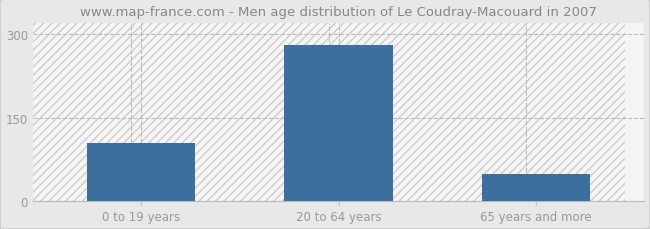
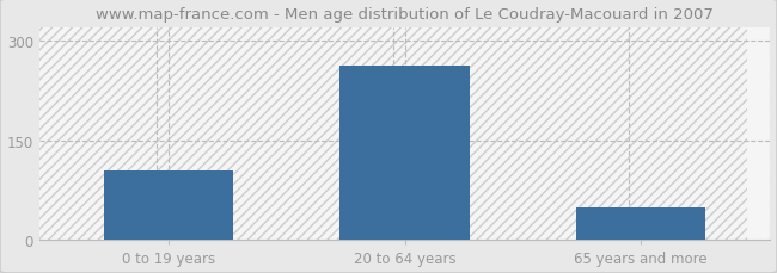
20 to 64 years: 280 -> 262
